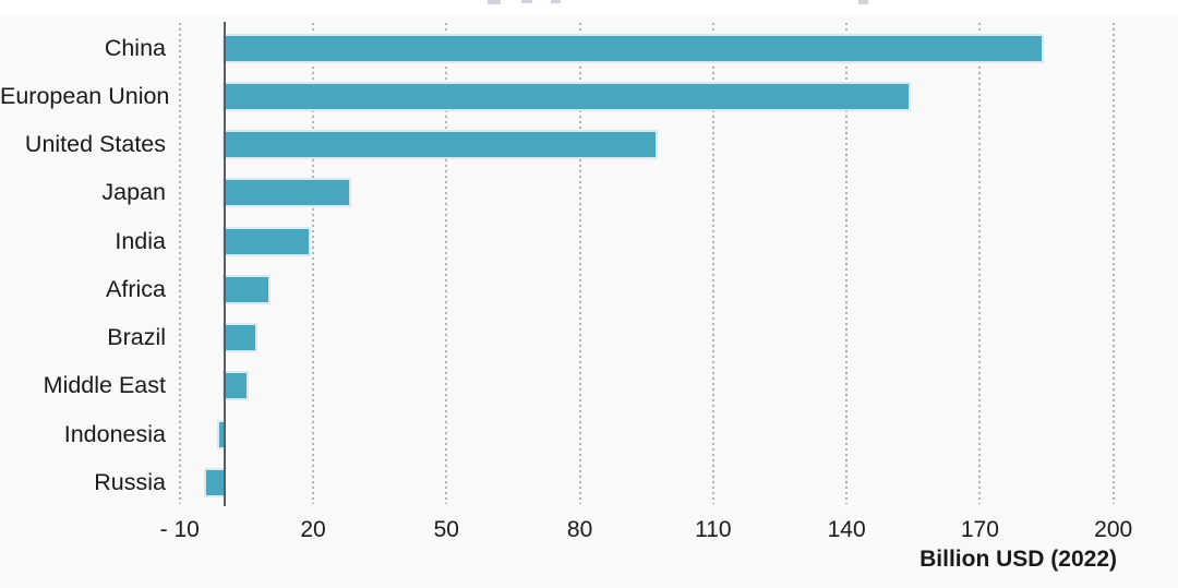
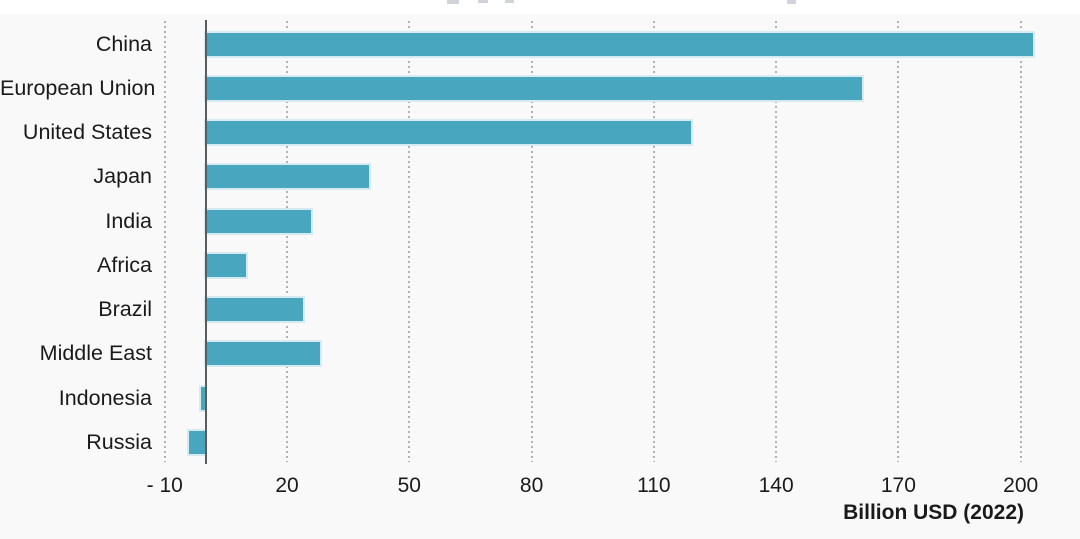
China: 184 -> 203
European Union: 154 -> 161
United States: 97 -> 119
Japan: 28 -> 40
India: 19 -> 26
Brazil: 7 -> 24
Middle East: 5 -> 28
